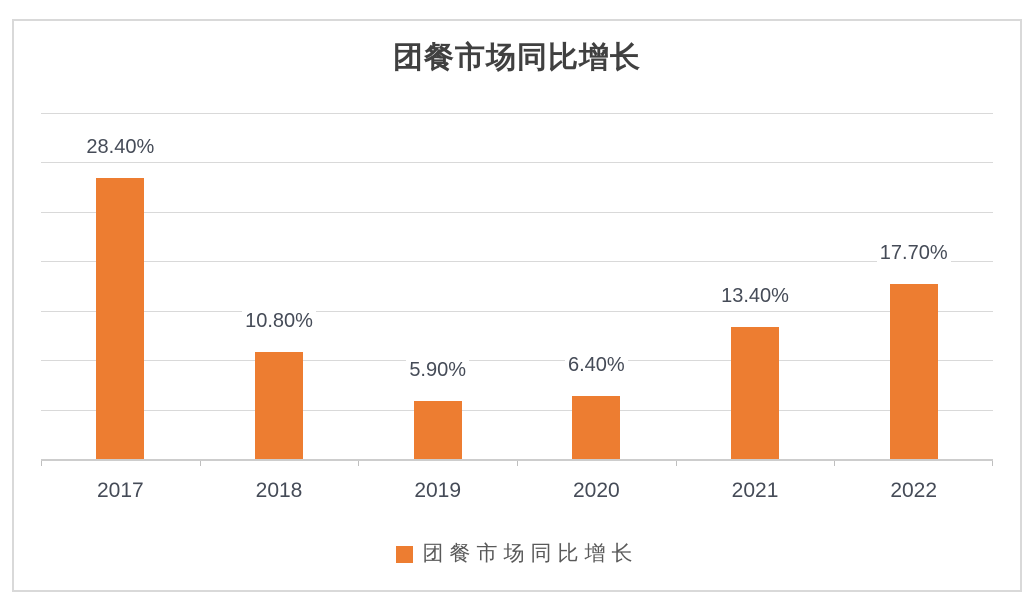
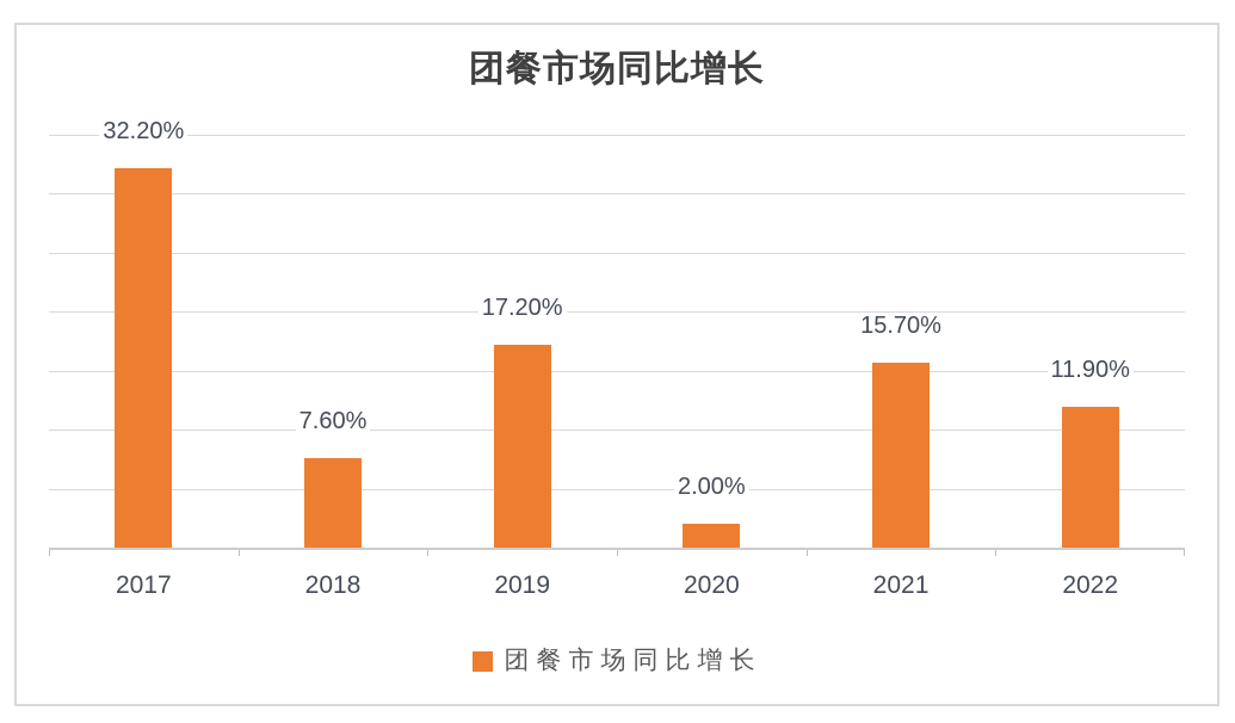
2017: 28.40% -> 32.20%
2018: 10.80% -> 7.60%
2019: 5.90% -> 17.20%
2020: 6.40% -> 2.00%
2021: 13.40% -> 15.70%
2022: 17.70% -> 11.90%
